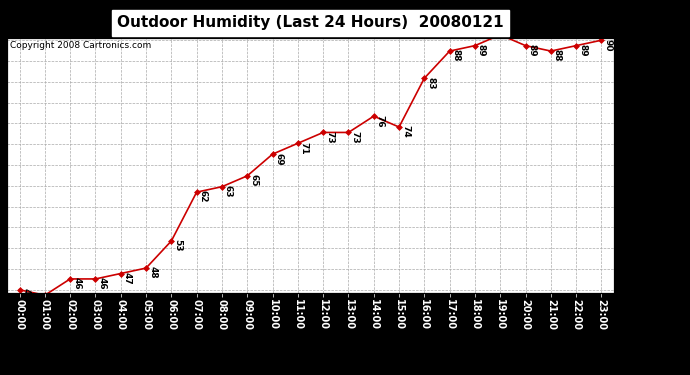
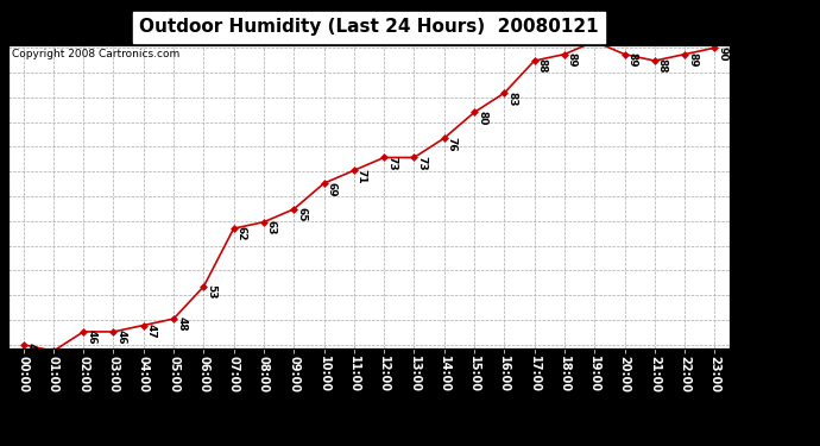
15:00: 74 -> 80
